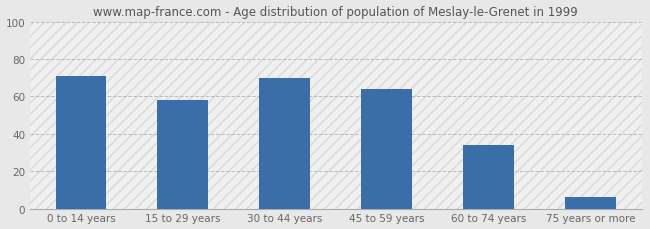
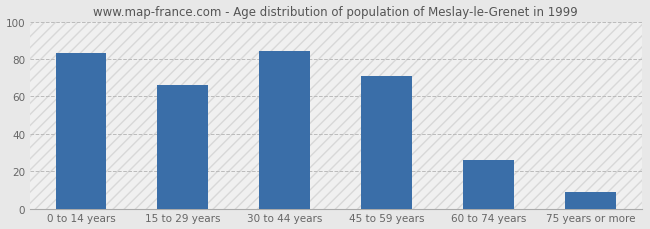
0 to 14 years: 71 -> 83
15 to 29 years: 58 -> 66
30 to 44 years: 70 -> 84
45 to 59 years: 64 -> 71
60 to 74 years: 34 -> 26
75 years or more: 6 -> 9
